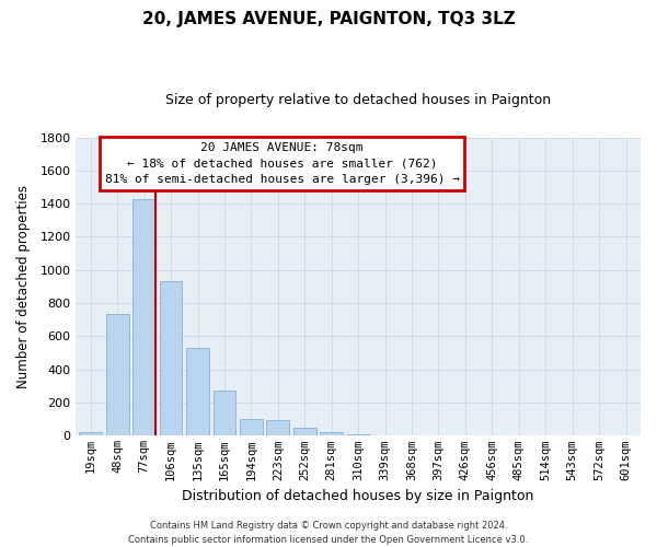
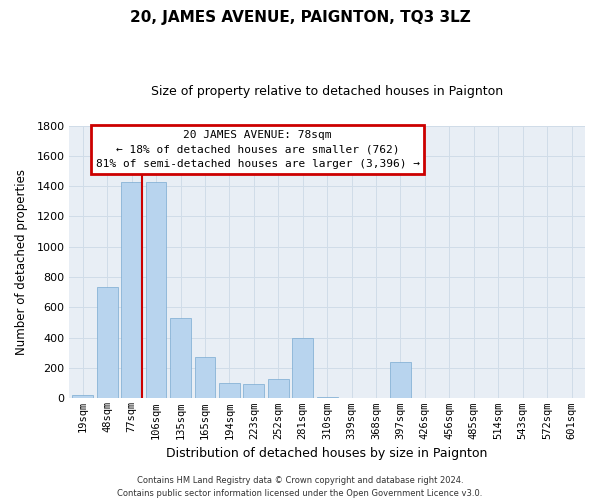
106sqm: 940 -> 1430
252sqm: 50 -> 130
281sqm: 20 -> 400
397sqm: 0 -> 240
